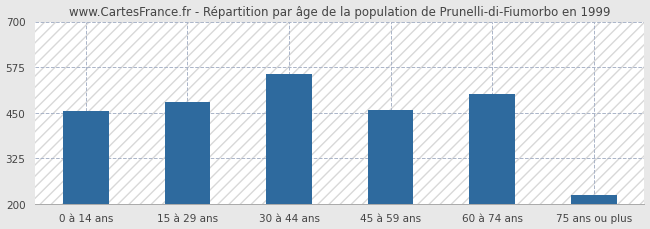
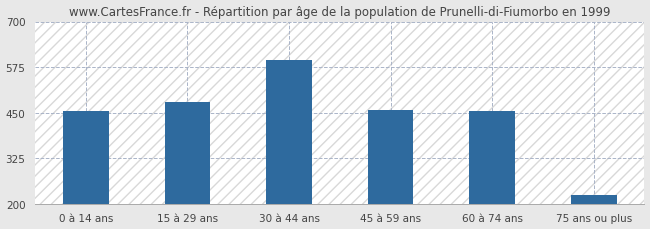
30 à 44 ans: 555 -> 595
60 à 74 ans: 500 -> 454
